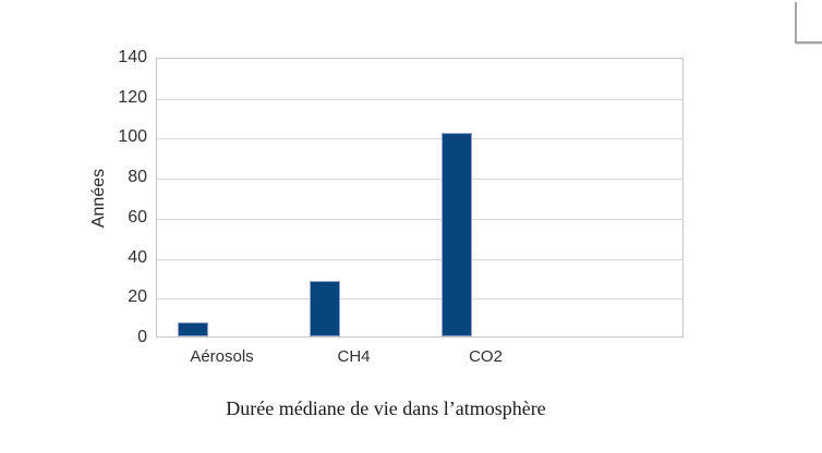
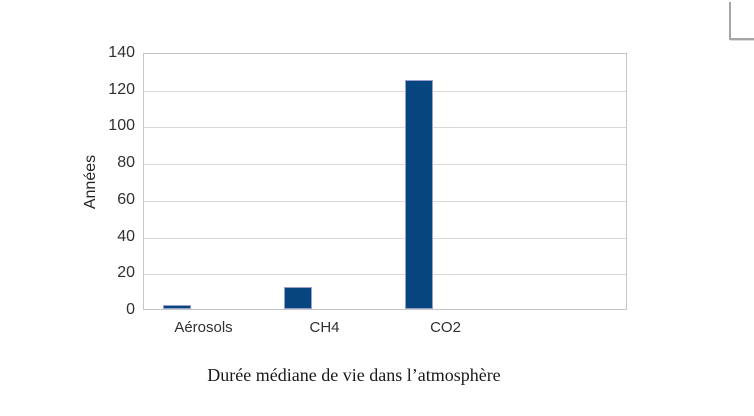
Aérosols: 7 -> 2
CH4: 28 -> 12
CO2: 102 -> 125
